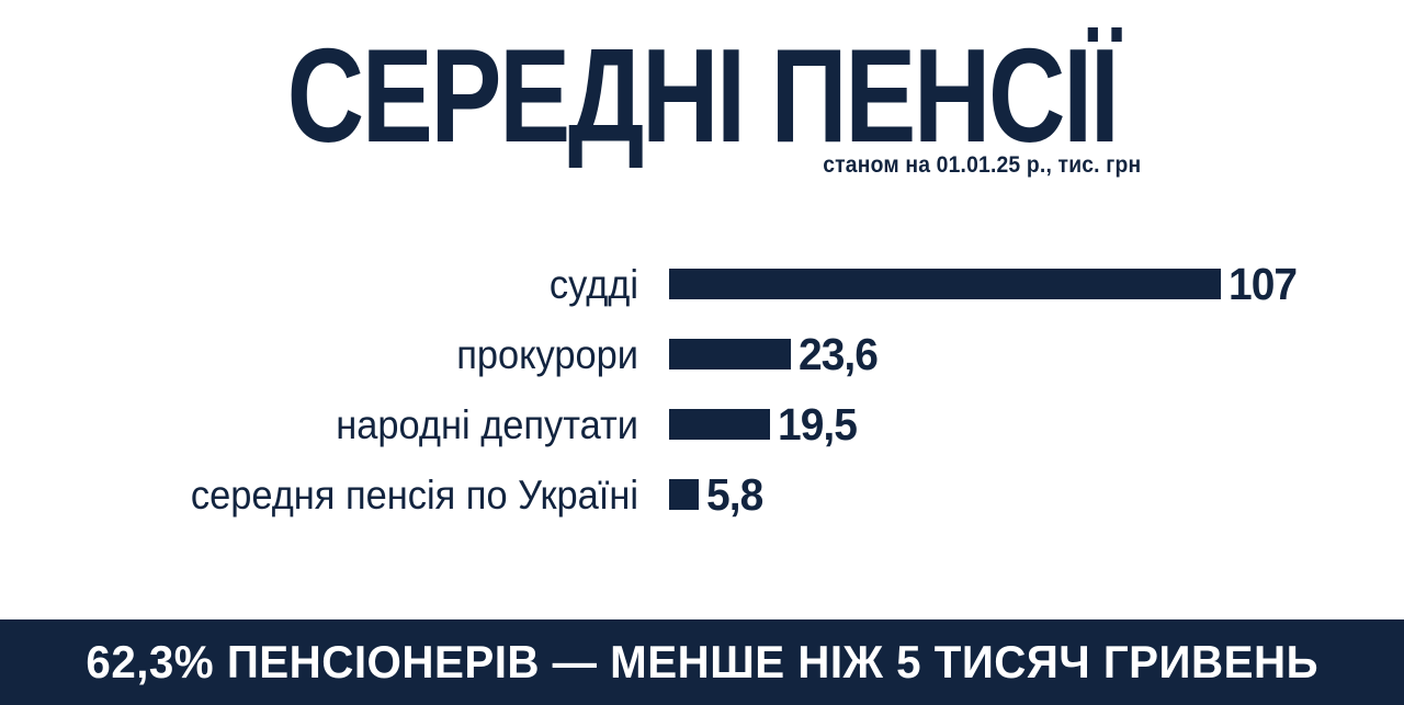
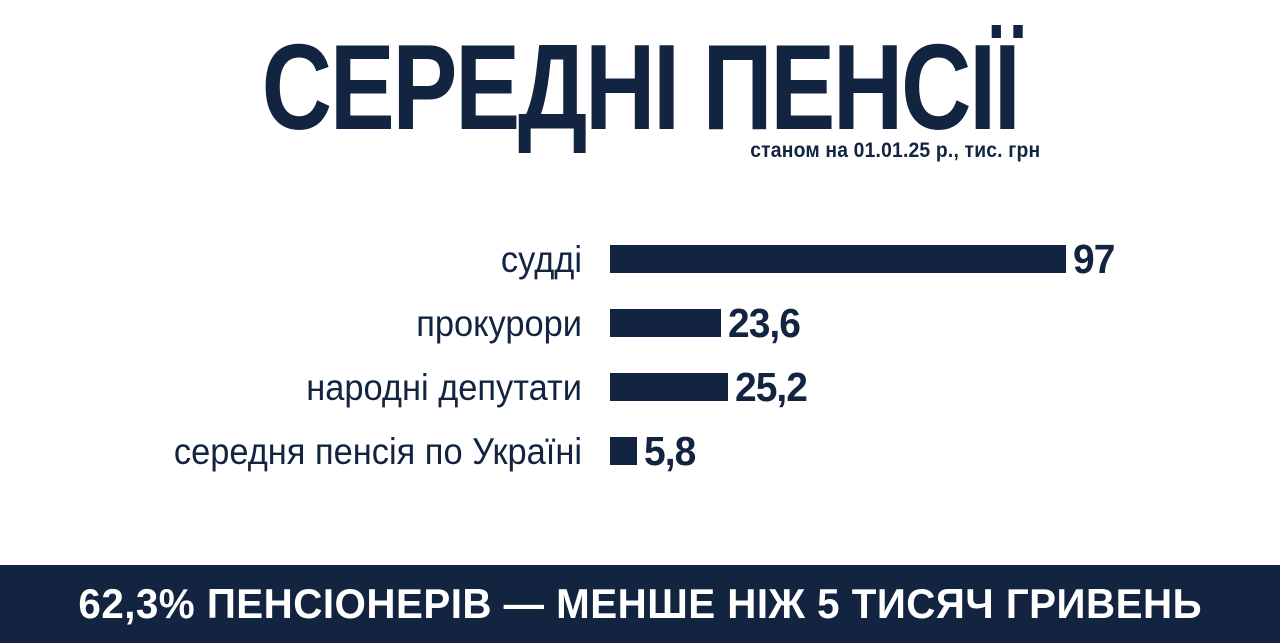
судді: 107 -> 97
народні депутати: 19,5 -> 25,2
